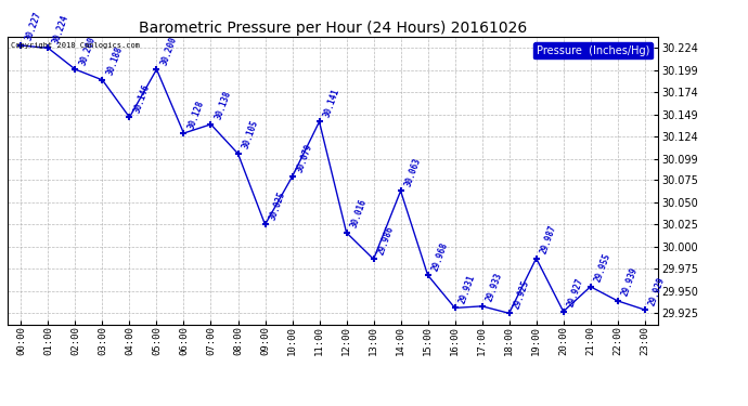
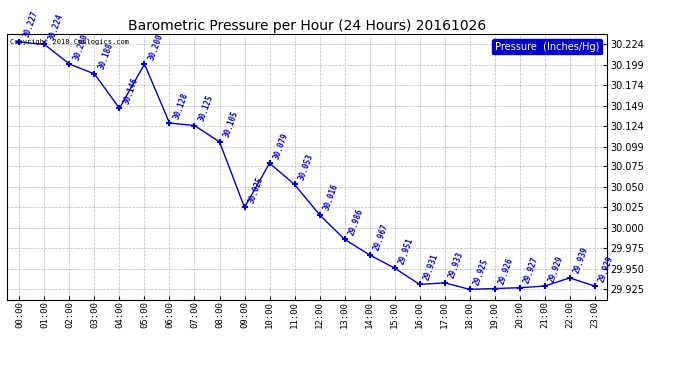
07:00: 30.138 -> 30.125
11:00: 30.141 -> 30.053
14:00: 30.063 -> 29.967
15:00: 29.968 -> 29.951
19:00: 29.987 -> 29.926
21:00: 29.955 -> 29.929
